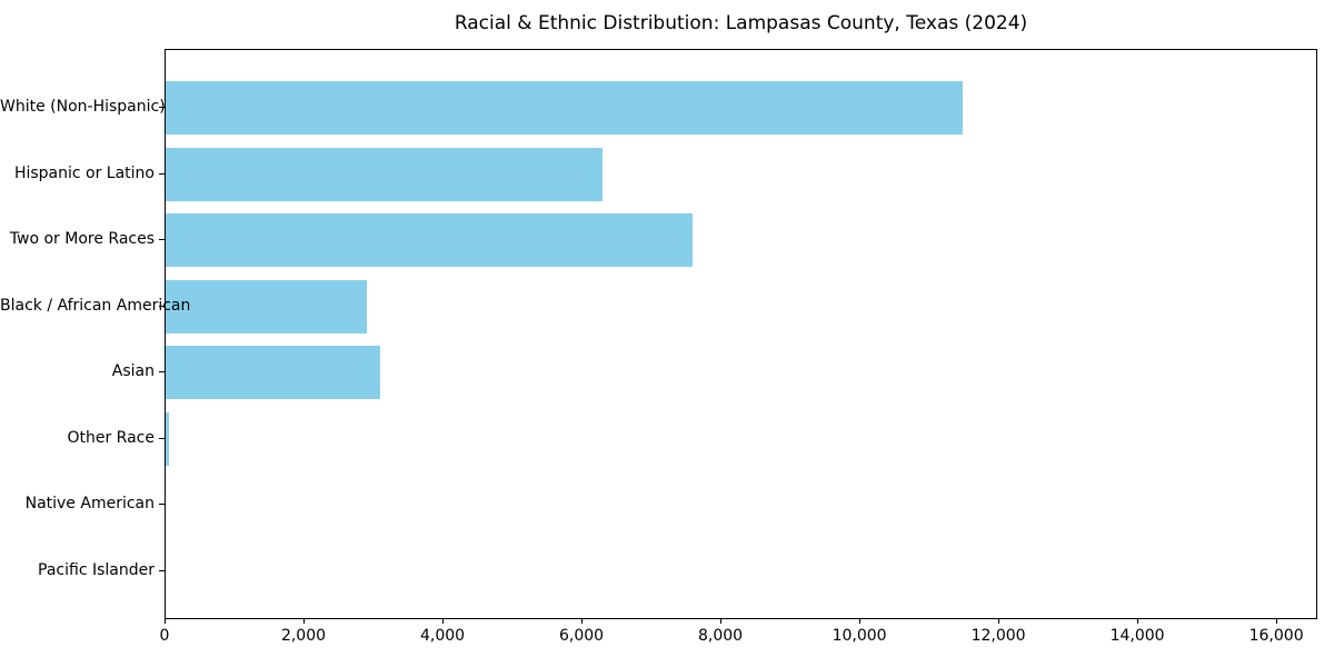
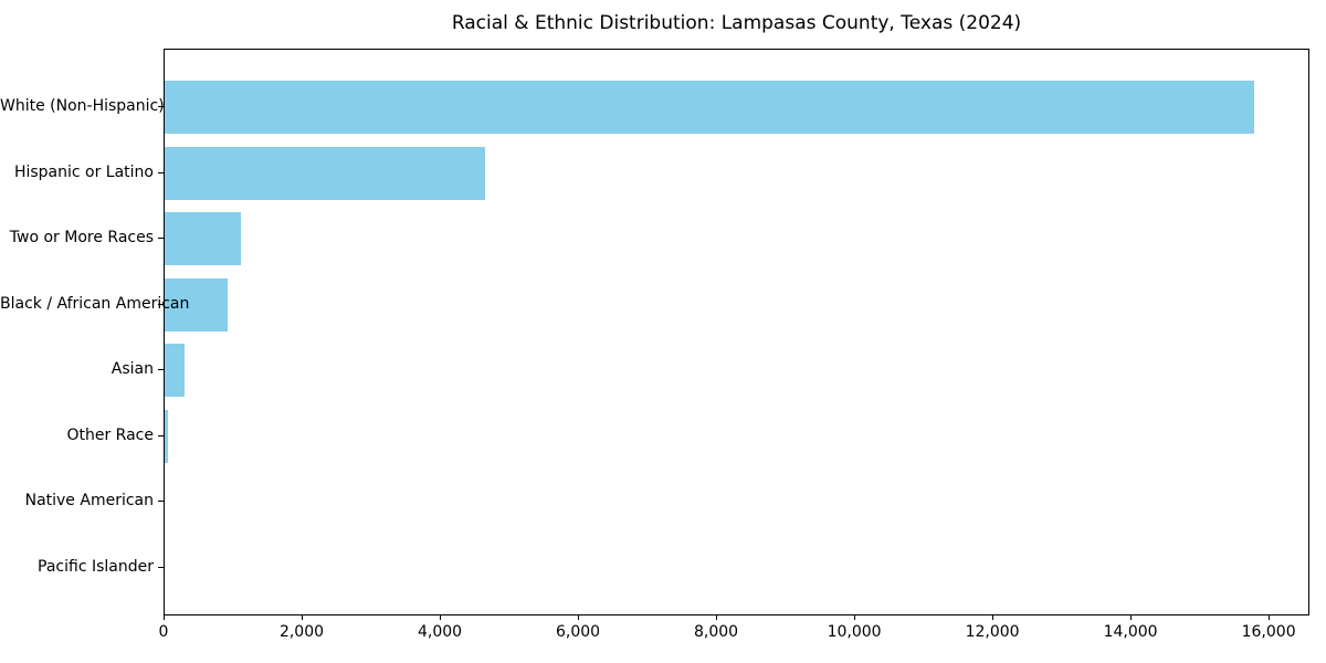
White (Non-Hispanic): 11500 -> 15800
Hispanic or Latino: 6300 -> 4600
Two or More Races: 7600 -> 1100
Black / African American: 2900 -> 900
Asian: 3100 -> 300
